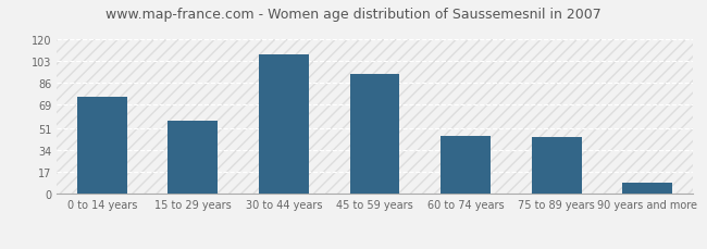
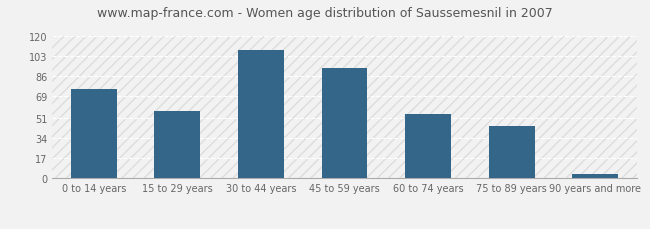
60 to 74 years: 45 -> 54
90 years and more: 9 -> 4
